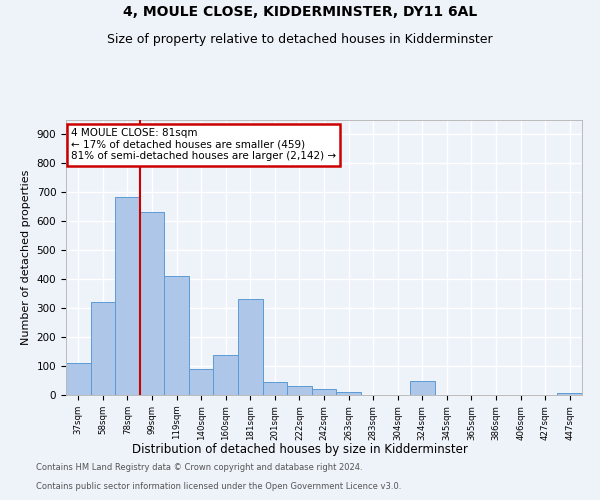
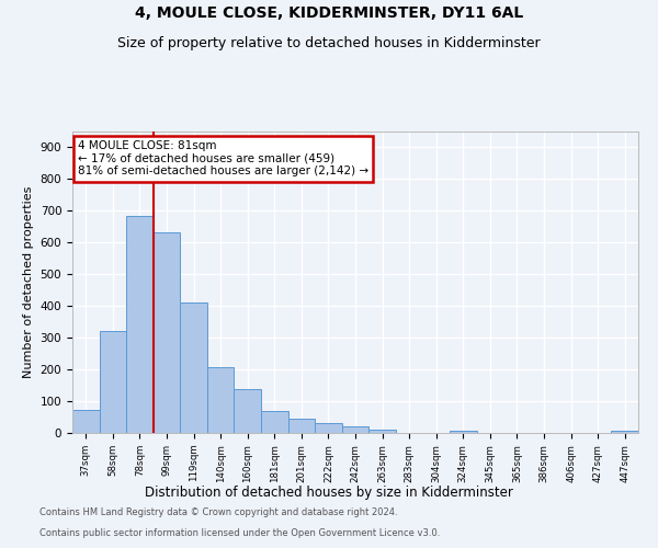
37sqm: 110 -> 72
140sqm: 90 -> 207
181sqm: 330 -> 68
324sqm: 50 -> 8
